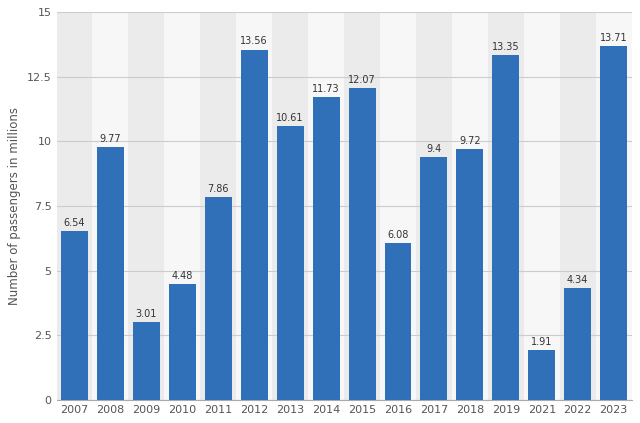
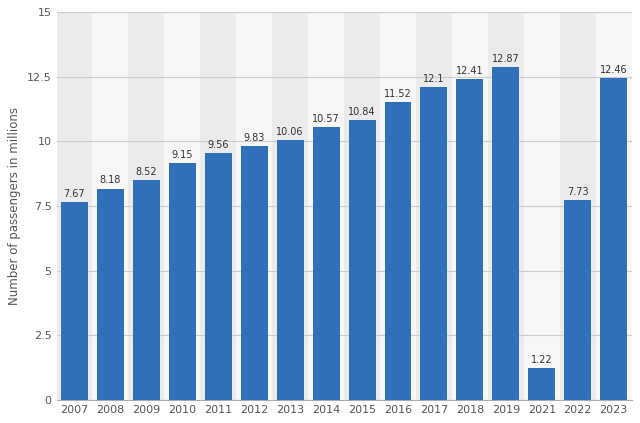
2007: 6.54 -> 7.67
2008: 9.77 -> 8.18
2009: 3.01 -> 8.52
2010: 4.48 -> 9.15
2011: 7.86 -> 9.56
2012: 13.56 -> 9.83
2013: 10.61 -> 10.06
2014: 11.73 -> 10.57
2015: 12.07 -> 10.84
2016: 6.08 -> 11.52
2017: 9.4 -> 12.1
2018: 9.72 -> 12.41
2019: 13.35 -> 12.87
2021: 1.91 -> 1.22
2022: 4.34 -> 7.73
2023: 13.71 -> 12.46
